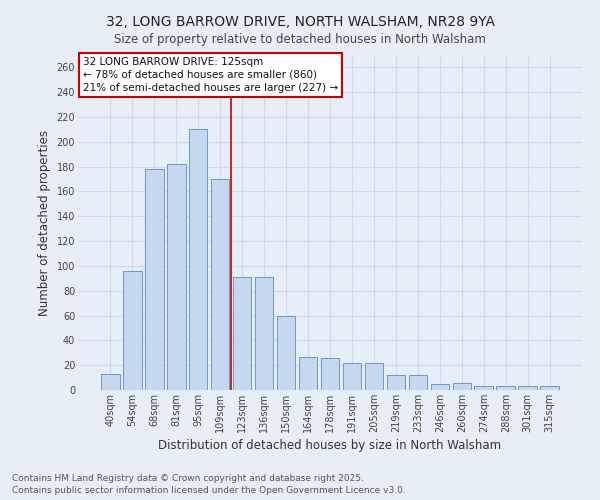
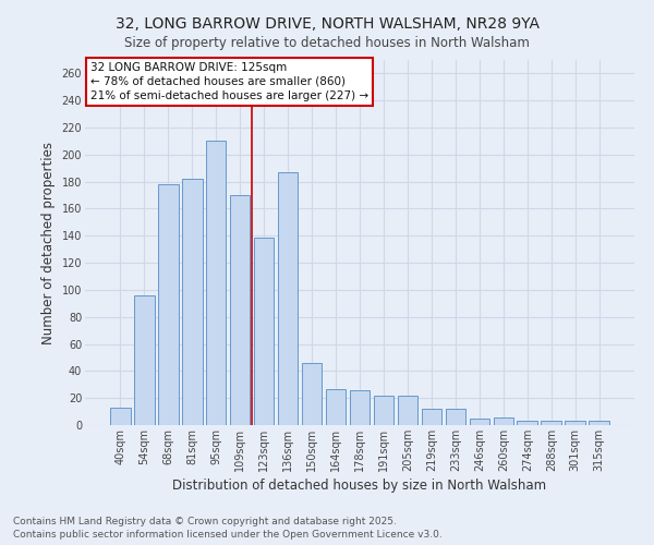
123sqm: 91 -> 139
136sqm: 91 -> 187
150sqm: 60 -> 46
